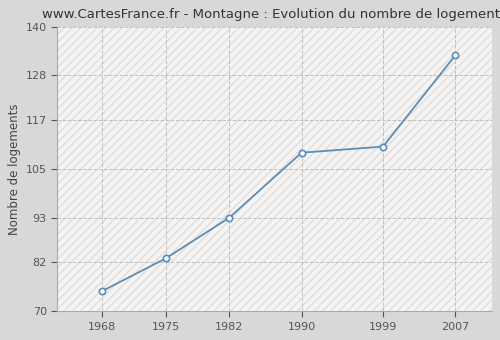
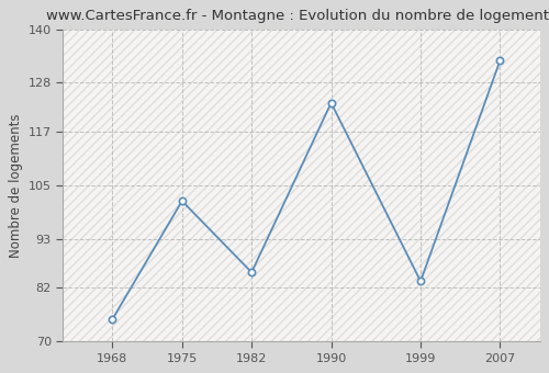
1975: 83.0 -> 101.5
1982: 93.0 -> 85.5
1990: 109.0 -> 123.5
1999: 110.5 -> 83.5
